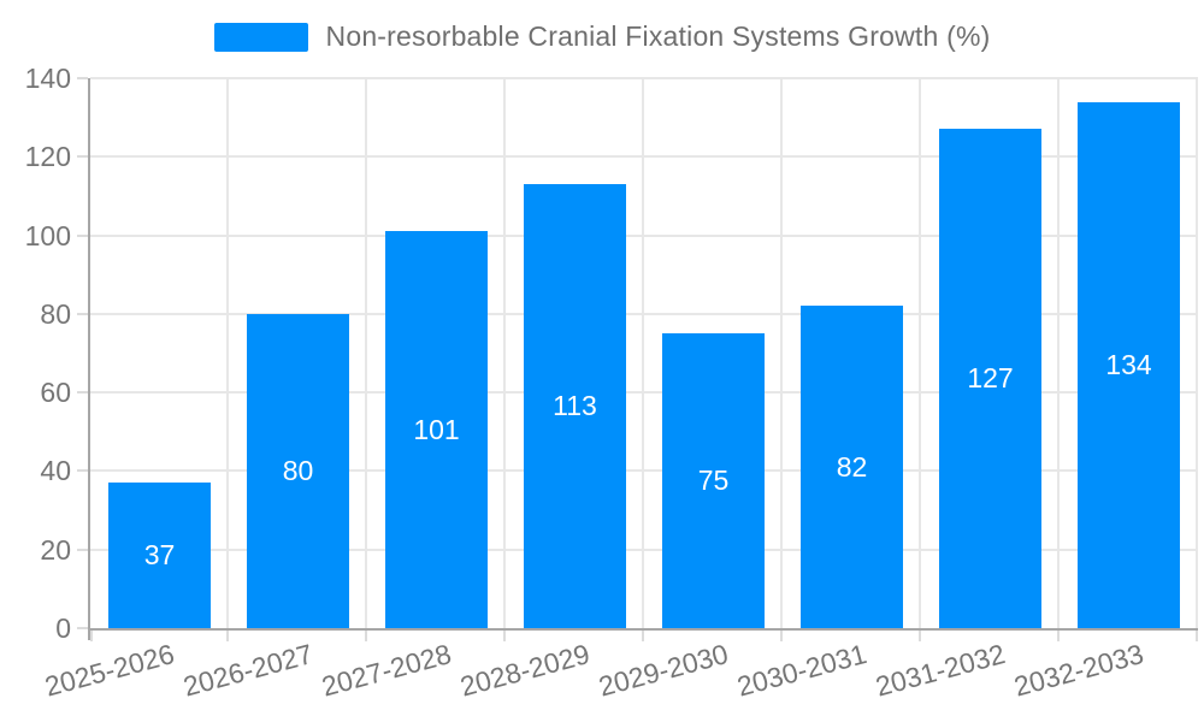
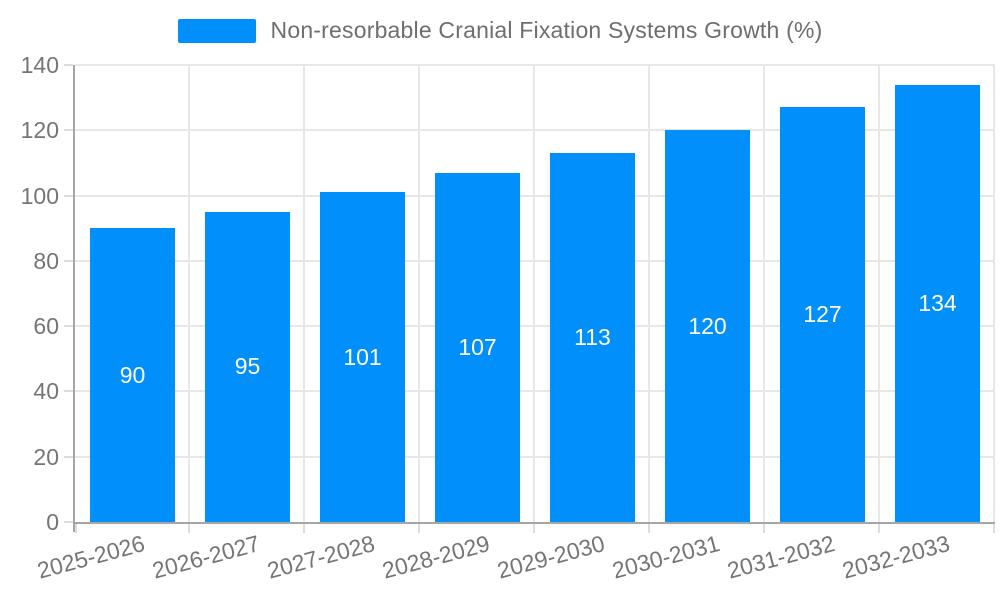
2025-2026: 37 -> 90
2026-2027: 80 -> 95
2028-2029: 113 -> 107
2029-2030: 75 -> 113
2030-2031: 82 -> 120
